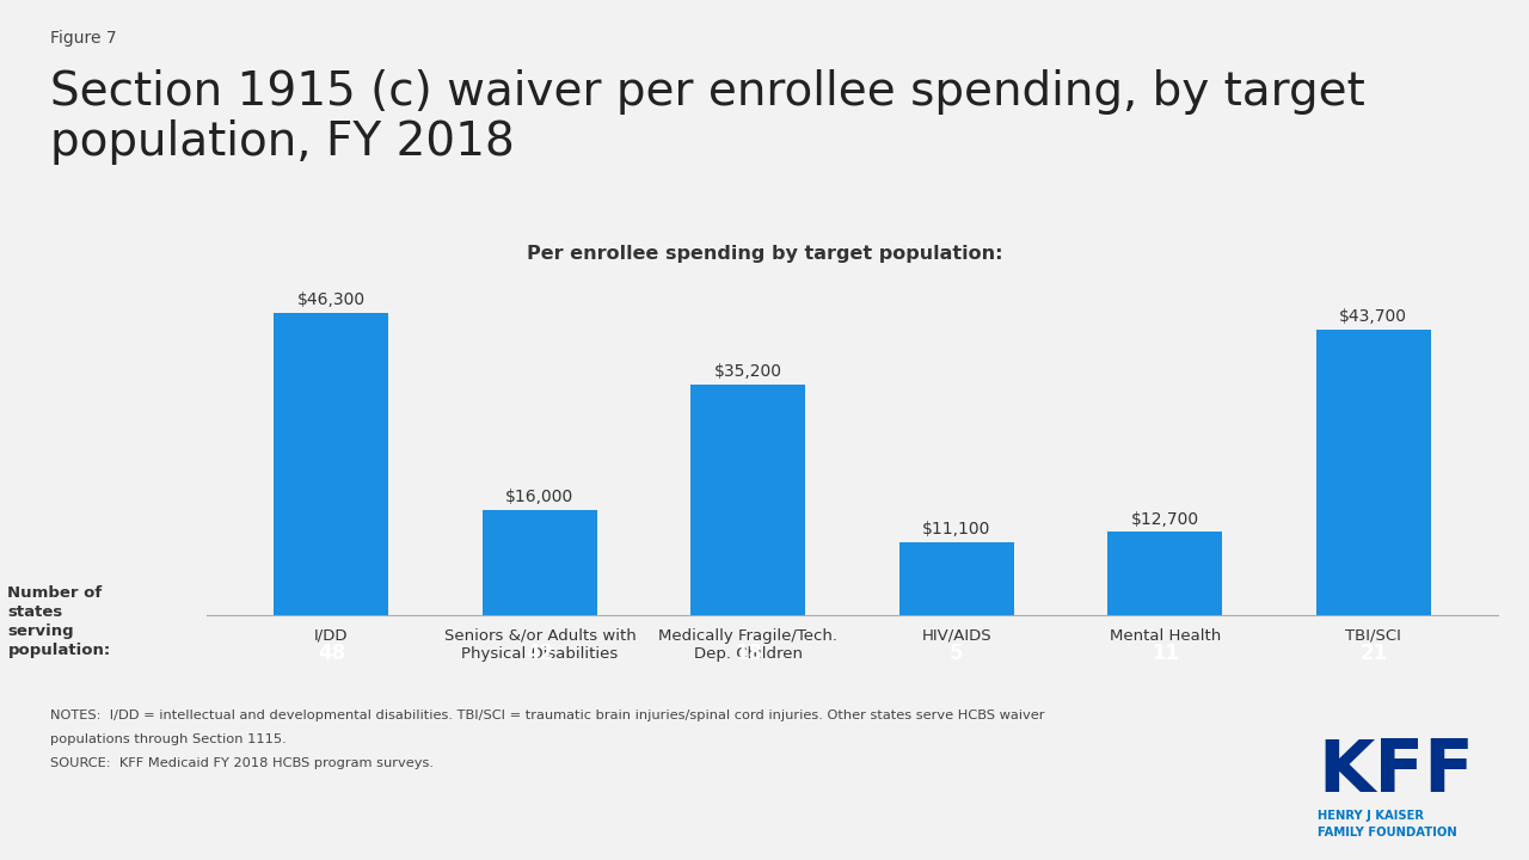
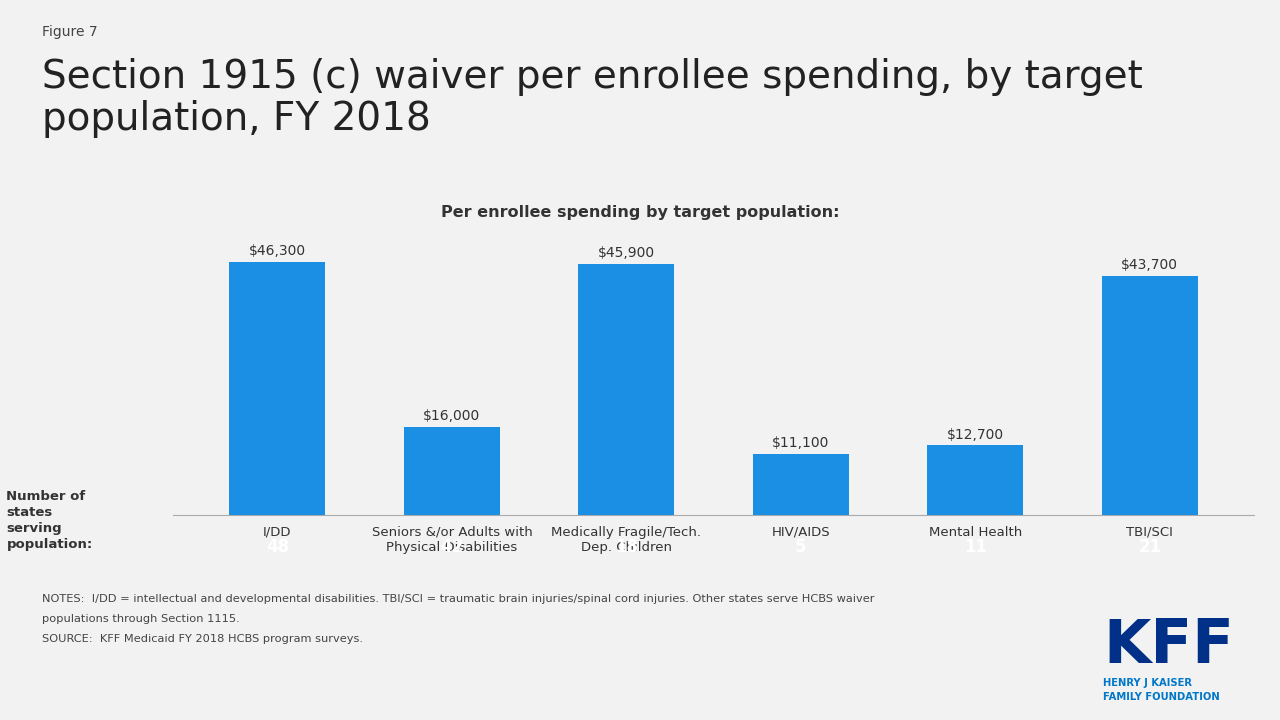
Medically Fragile/Tech. Dep. Children: $35,200 -> $45,900
